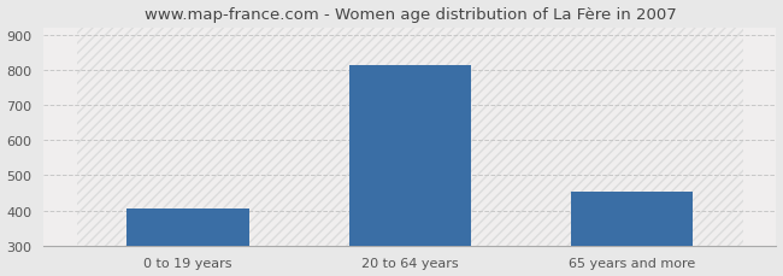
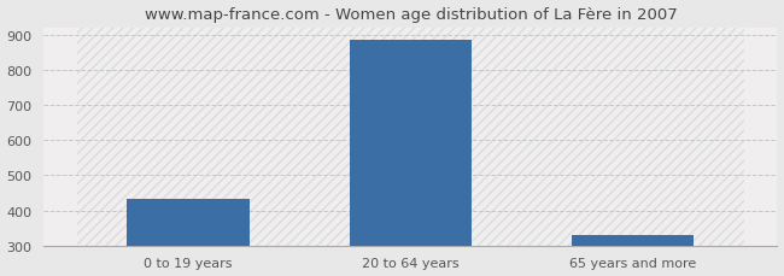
0 to 19 years: 405 -> 432
20 to 64 years: 815 -> 885
65 years and more: 455 -> 330
